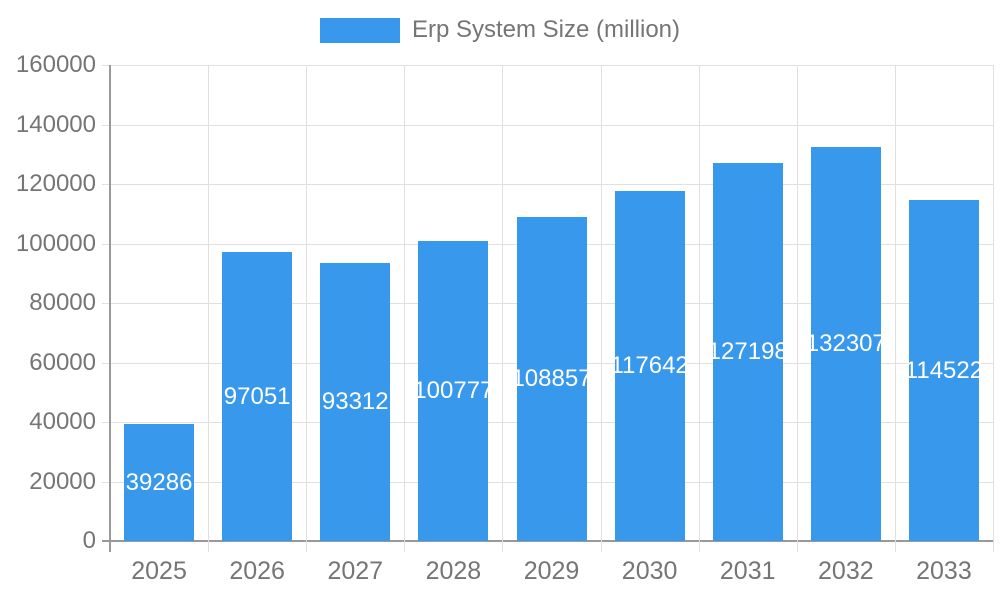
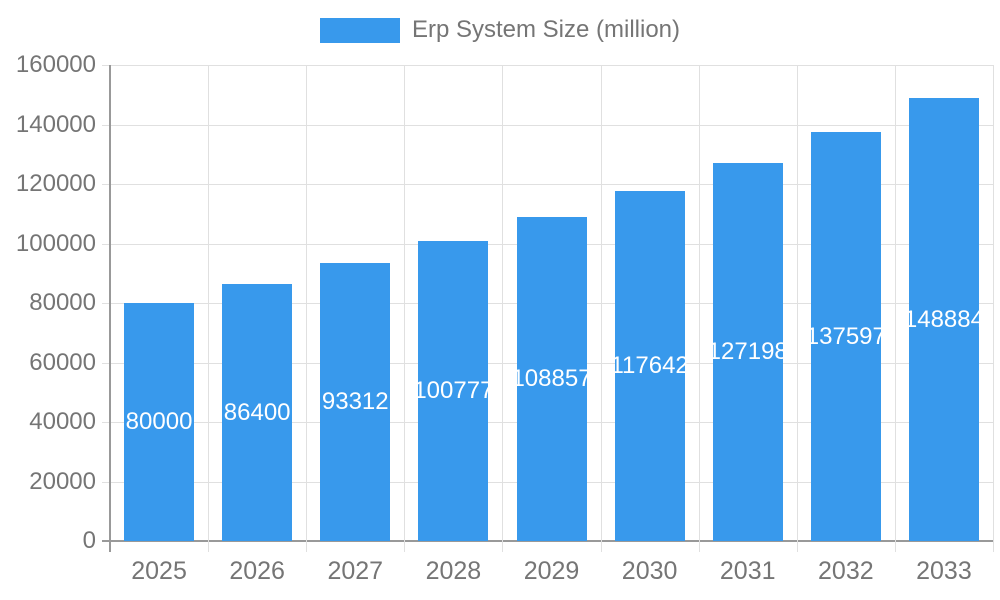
2025: 39286 -> 80000
2026: 97051 -> 86400
2032: 132307 -> 137597
2033: 114522 -> 148884
